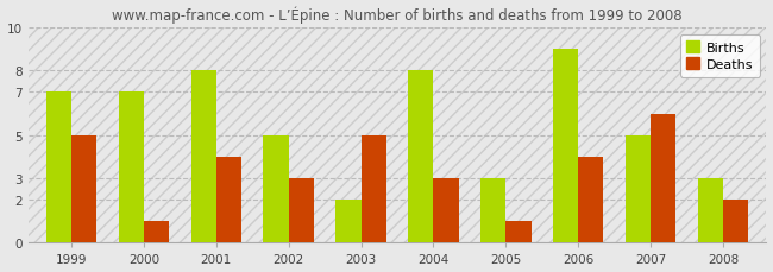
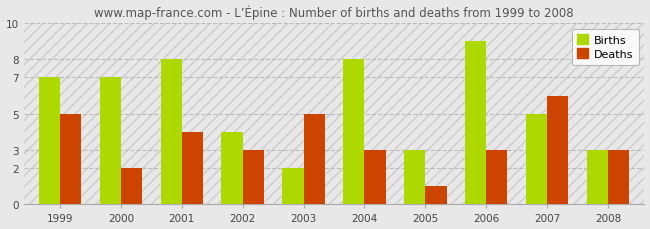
Deaths/2000: 1 -> 2
Births/2002: 5 -> 4
Deaths/2006: 4 -> 3
Deaths/2008: 2 -> 3
